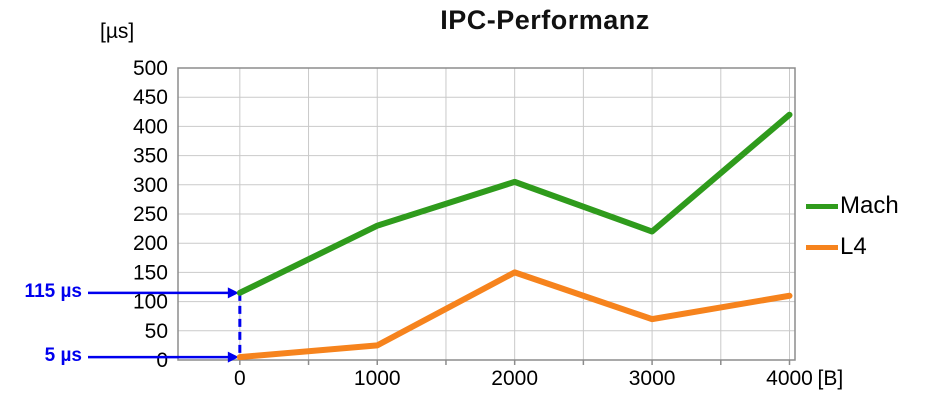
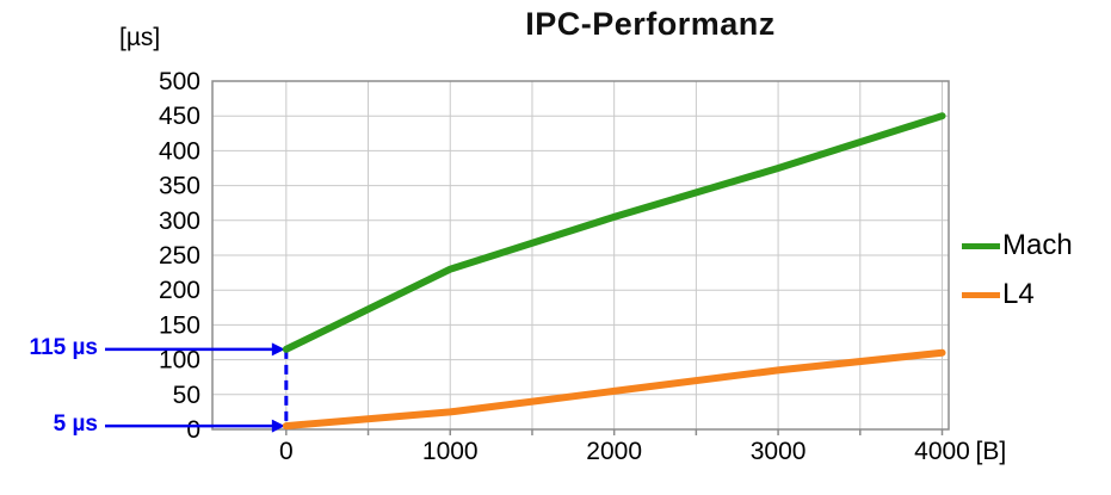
L4/2000: 150 -> 60
Mach/3000: 220 -> 380
L4/3000: 70 -> 80
Mach/4000: 420 -> 450
